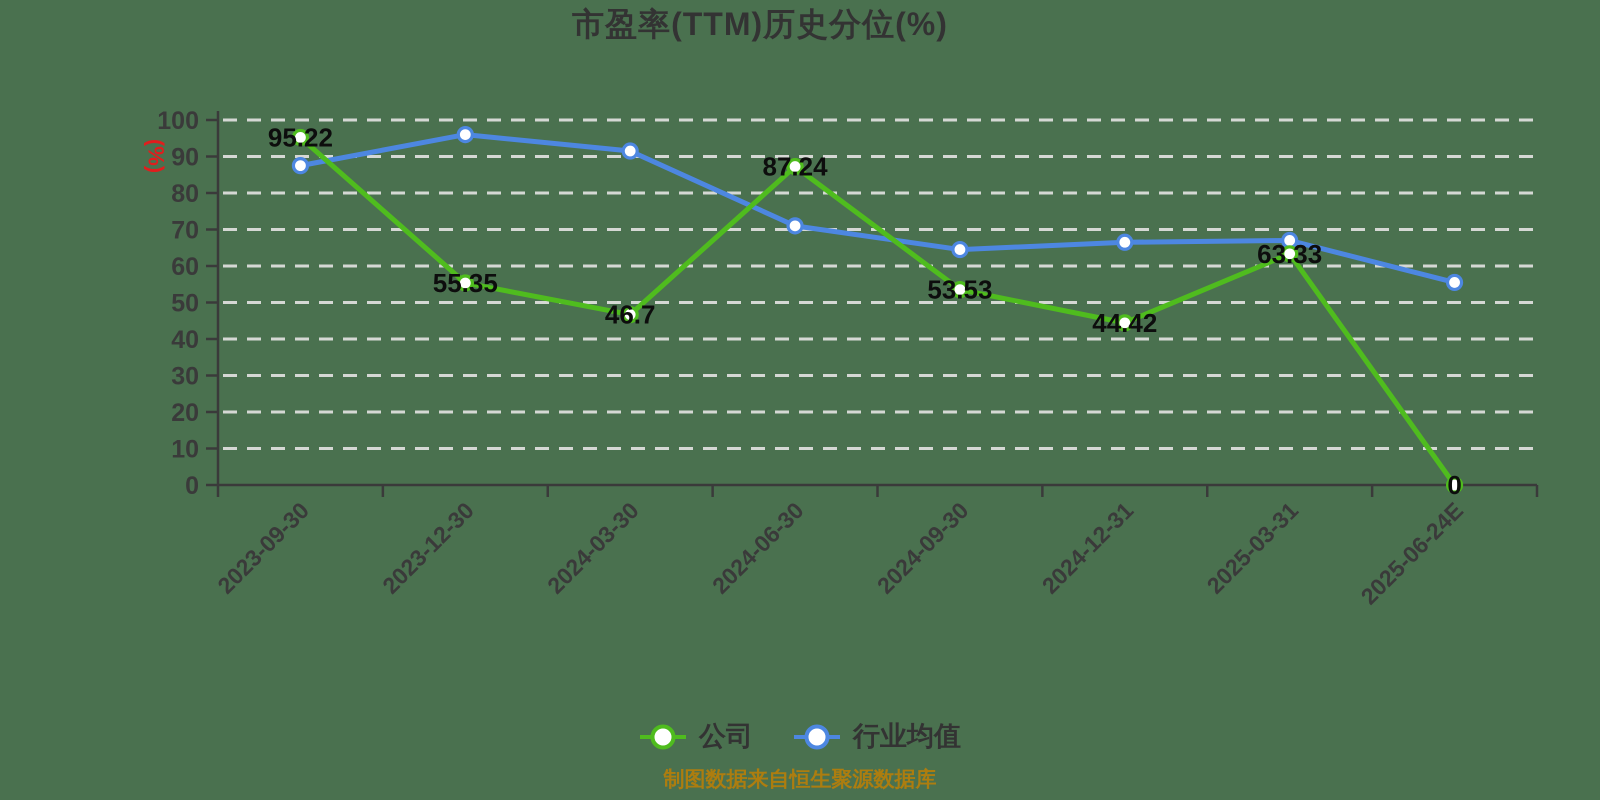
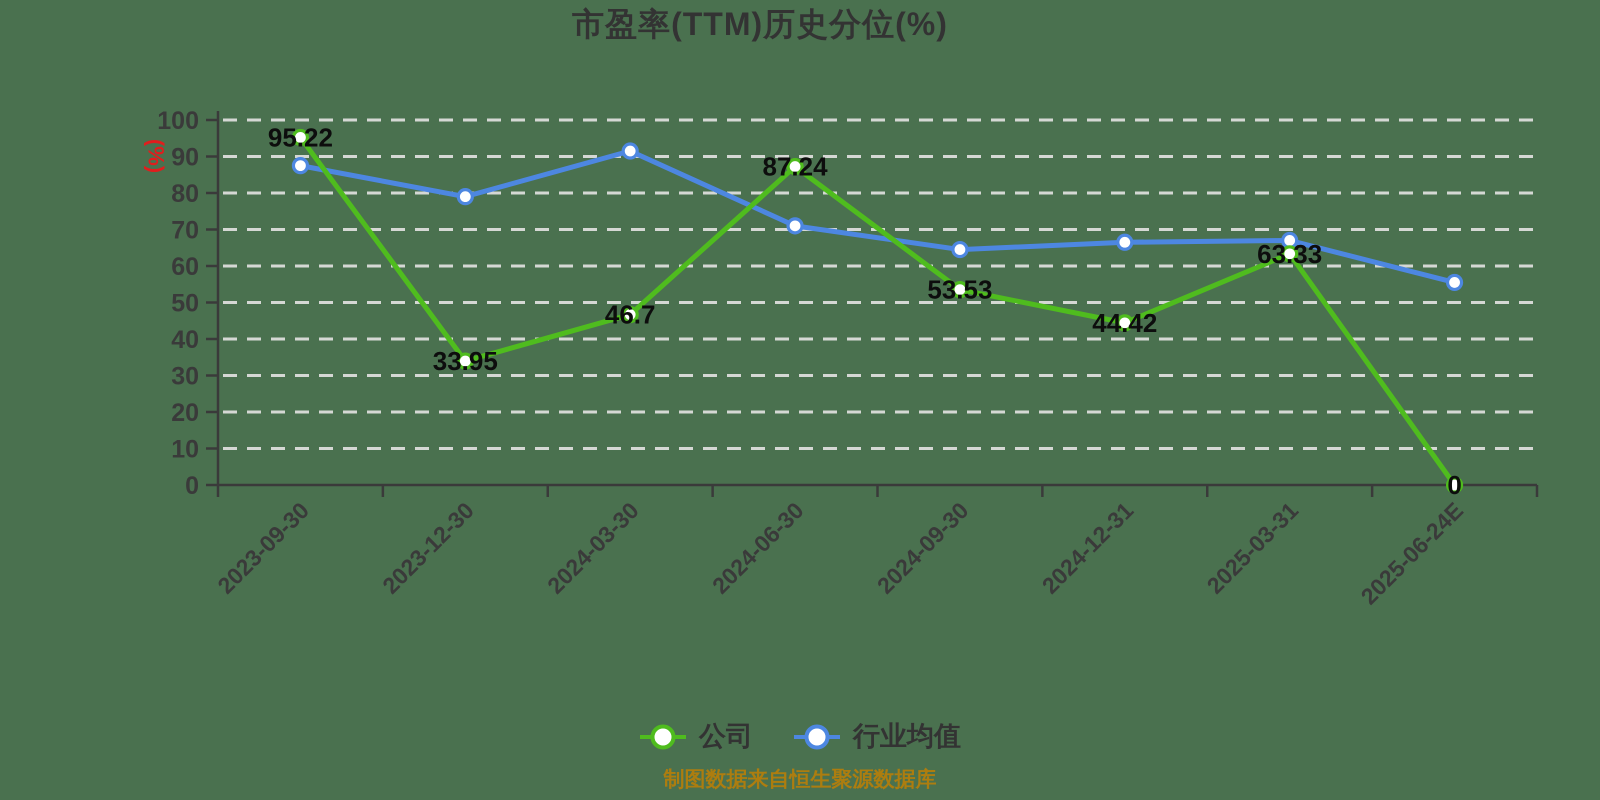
公司/2023-12-30: 55.35 -> 33.95
行业均值/2023-12-30: 96 -> 79
